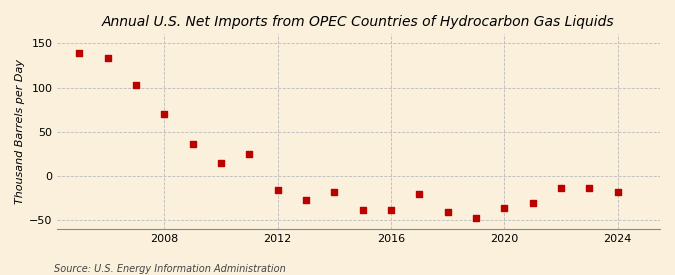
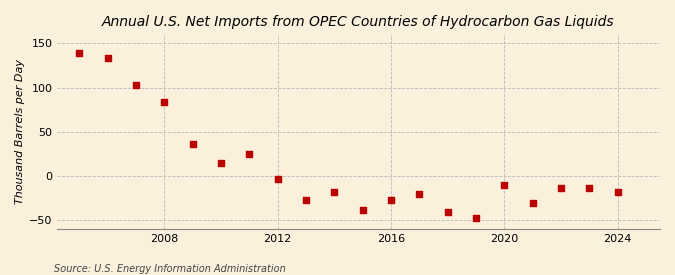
2008: 70 -> 84
2012: -16 -> -3
2016: -38 -> -27
2020: -36 -> -10
